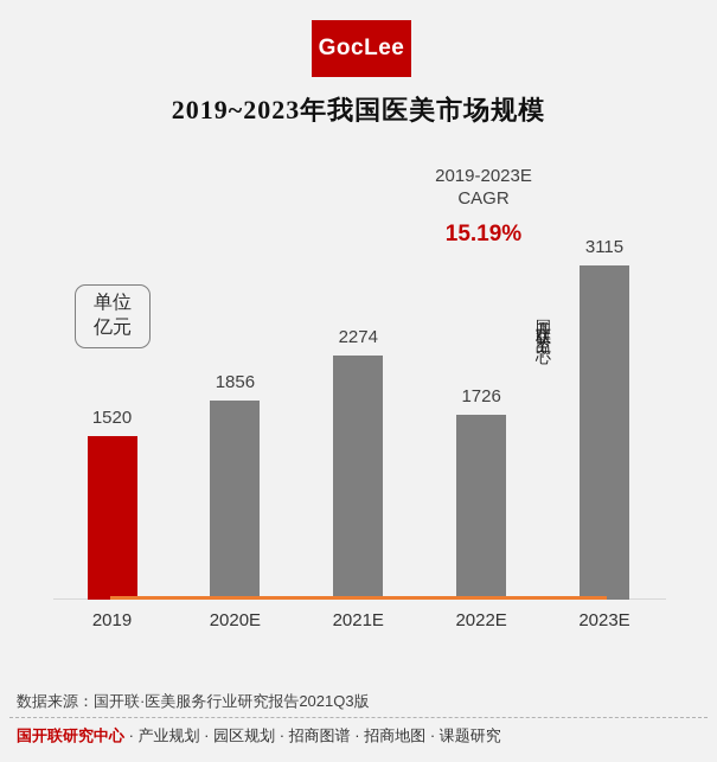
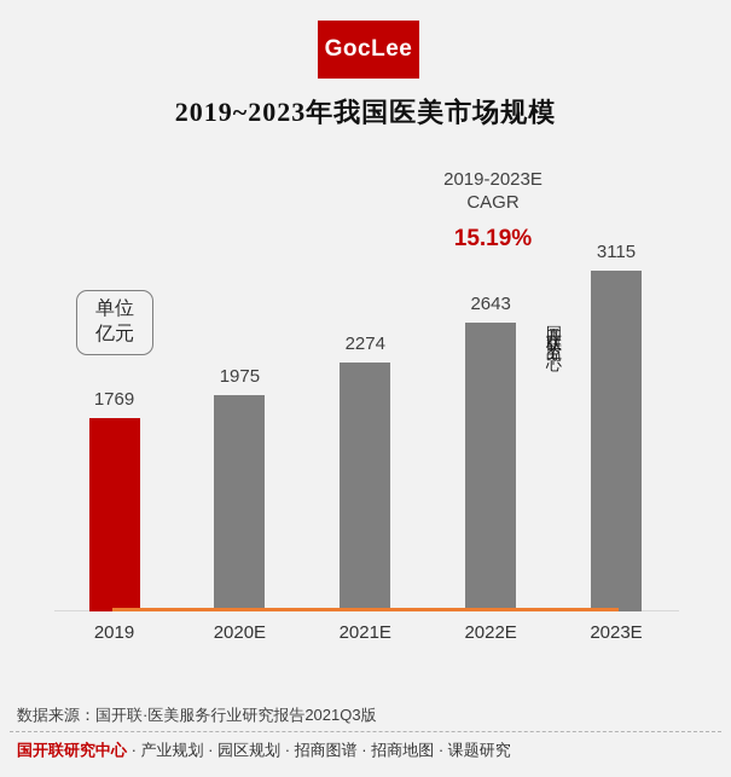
2019: 1520 -> 1769
2020E: 1856 -> 1975
2022E: 1726 -> 2643
